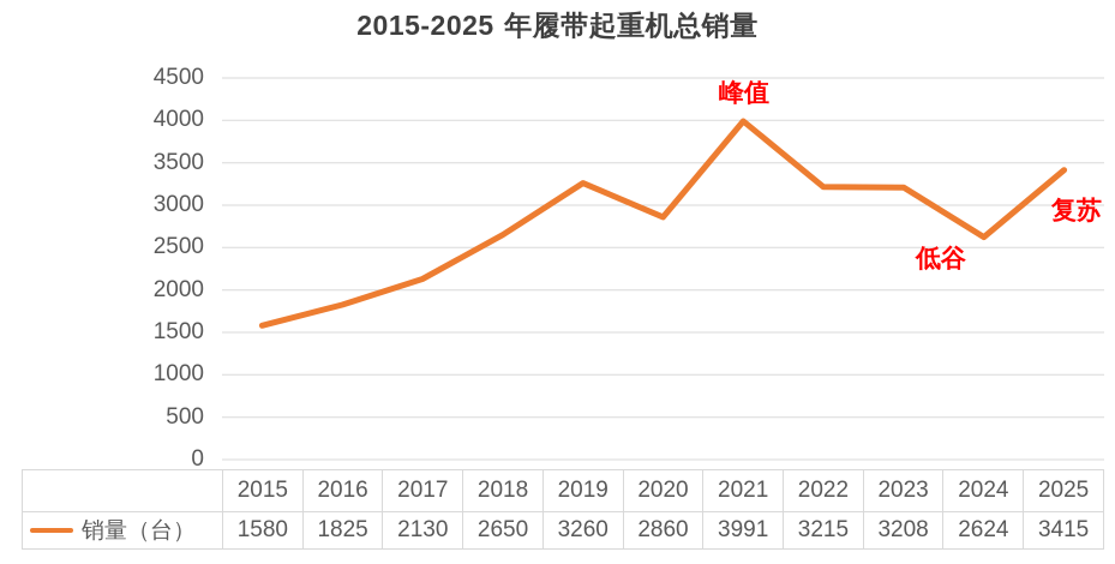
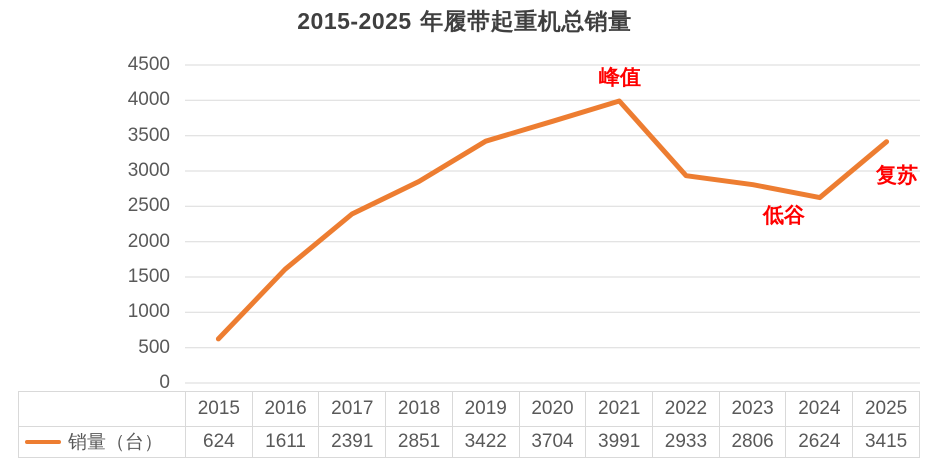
2015: 1580 -> 624
2016: 1825 -> 1611
2017: 2130 -> 2391
2018: 2650 -> 2851
2019: 3260 -> 3422
2020: 2860 -> 3704
2022: 3215 -> 2933
2023: 3208 -> 2806
